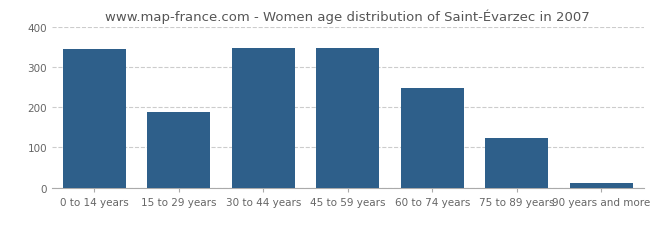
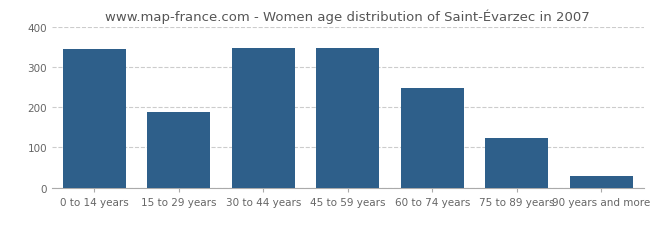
90 years and more: 12 -> 30
